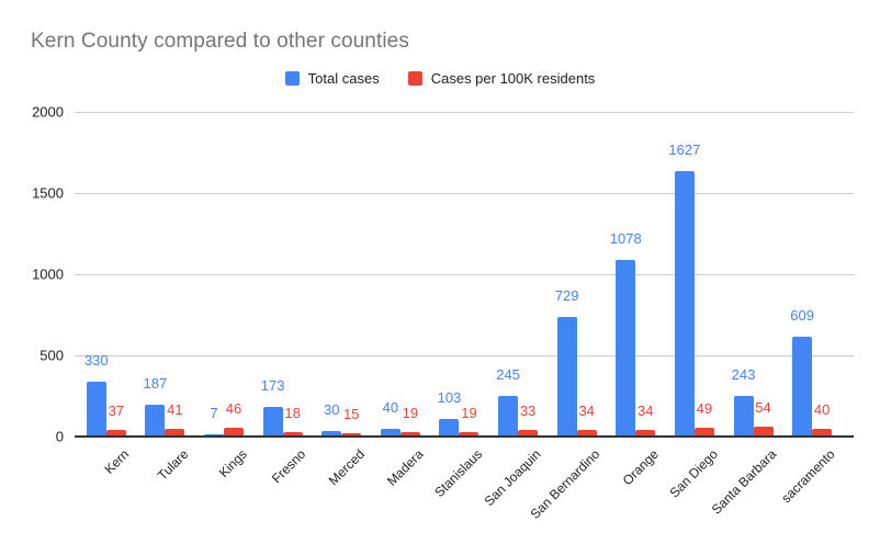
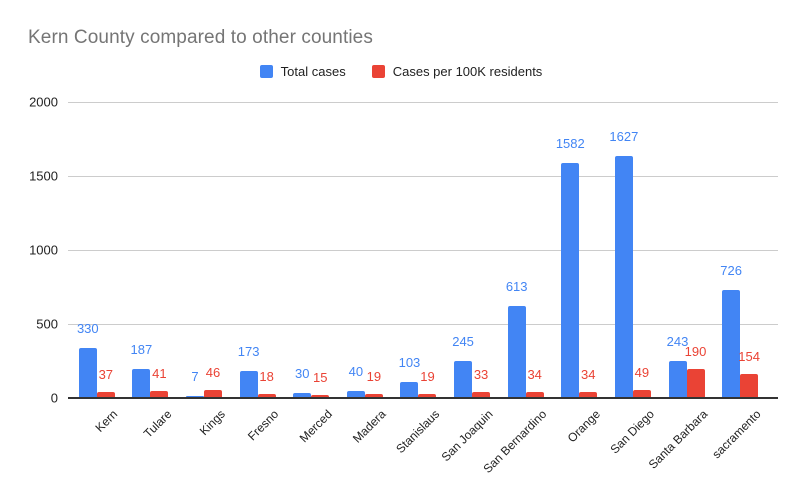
Total cases/San Bernardino: 729 -> 613
Total cases/Orange: 1078 -> 1582
Cases per 100K residents/Santa Barbara: 54 -> 190
Total cases/sacramento: 609 -> 726
Cases per 100K residents/sacramento: 40 -> 154
